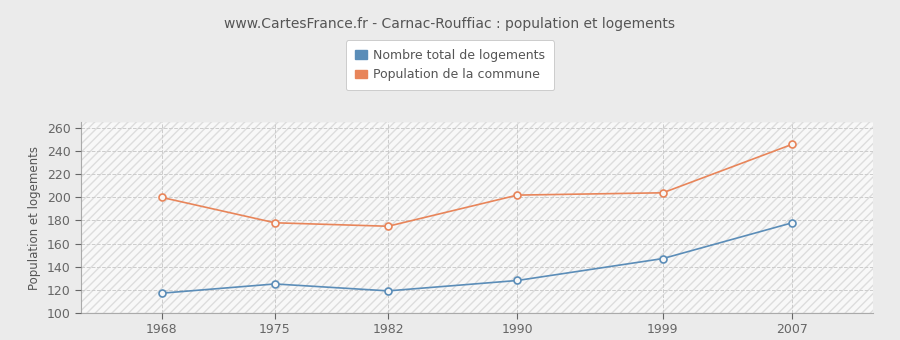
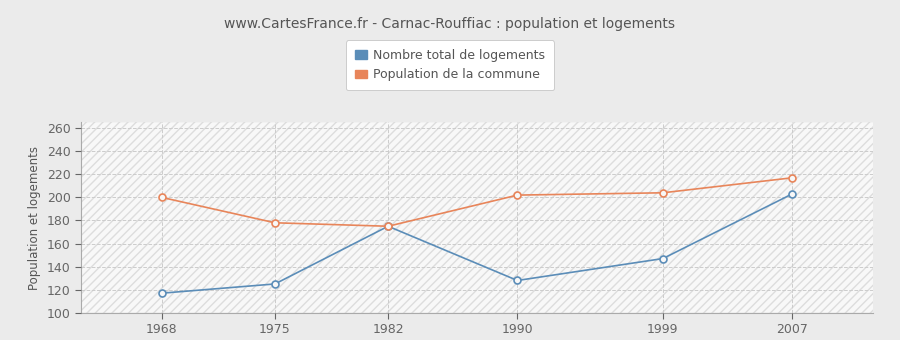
Nombre total de logements/1982: 119 -> 175
Nombre total de logements/2007: 178 -> 203
Population de la commune/2007: 246 -> 217
